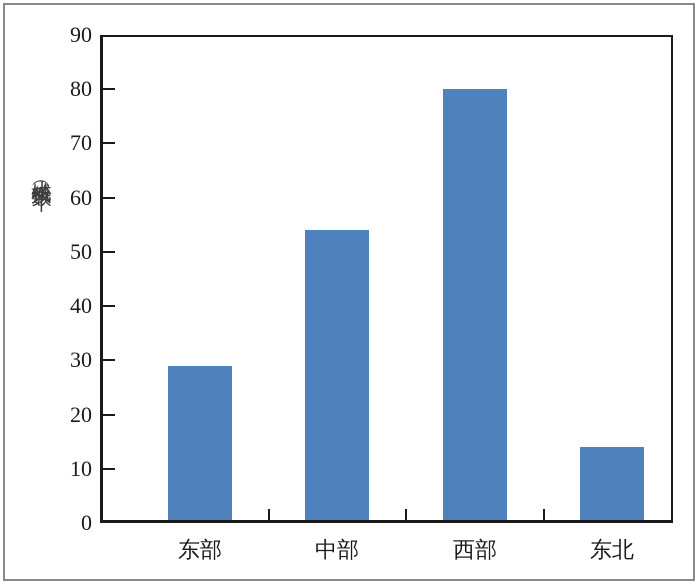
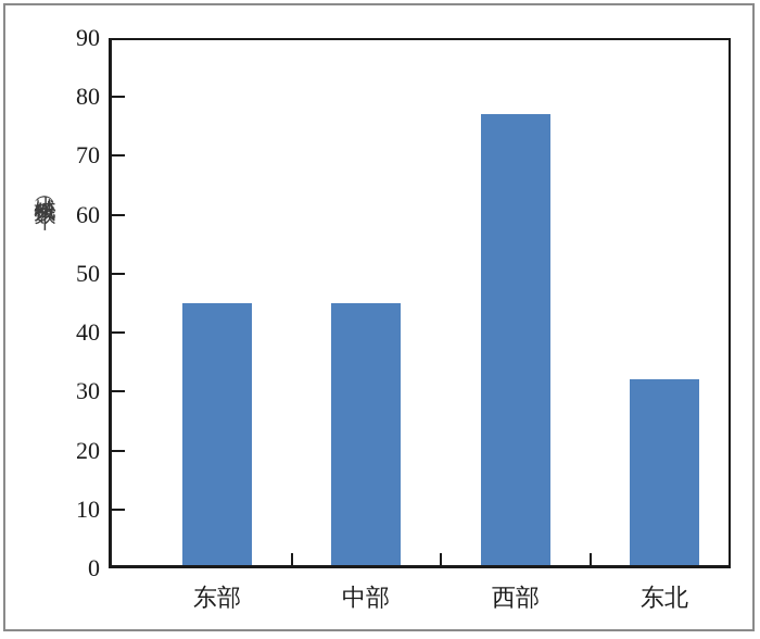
东部: 29 -> 45
中部: 54 -> 45
西部: 80 -> 77
东北: 14 -> 32
